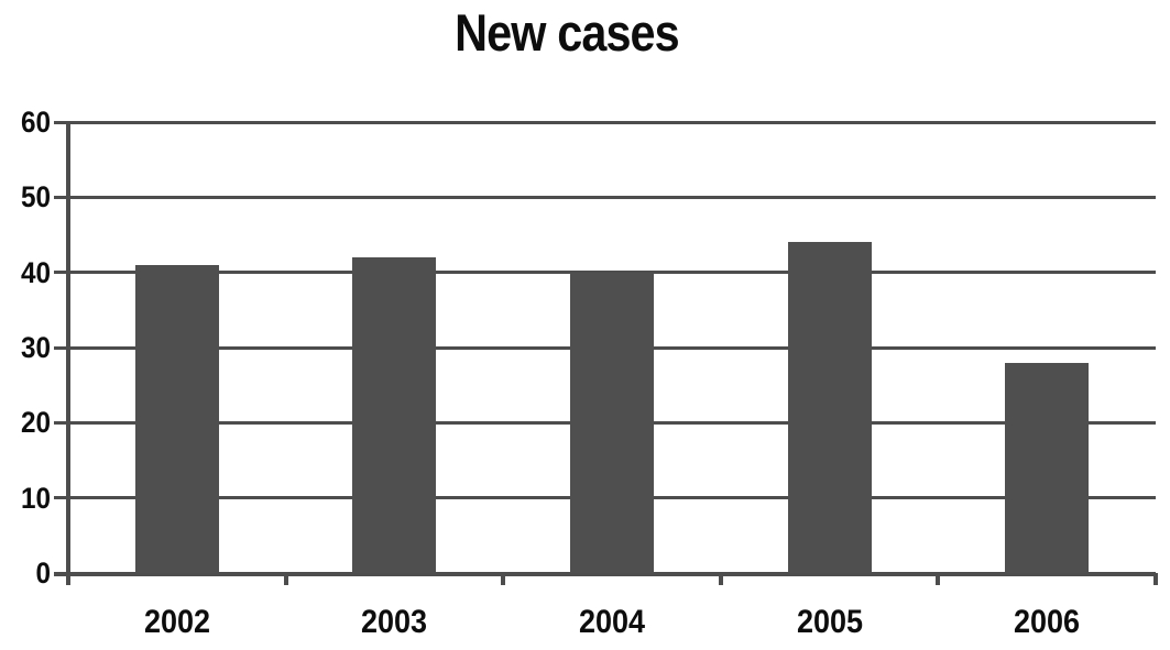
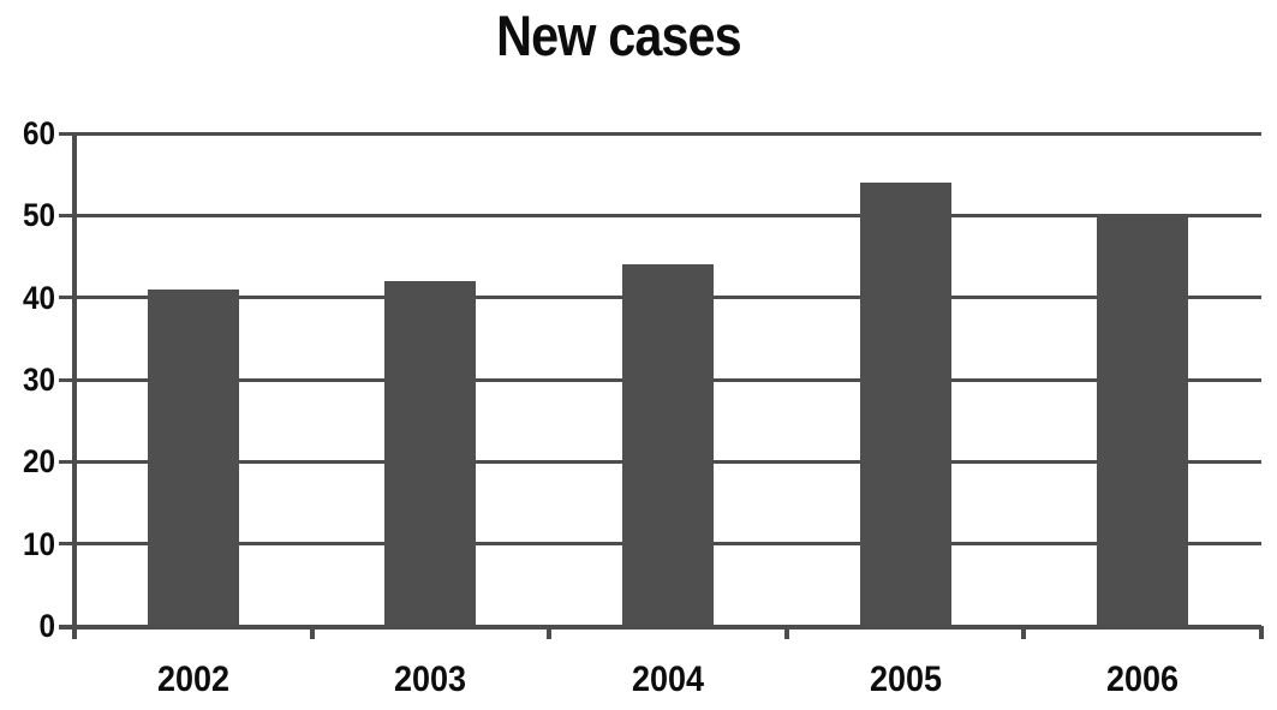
2004: 40 -> 44
2005: 44 -> 54
2006: 28 -> 50
